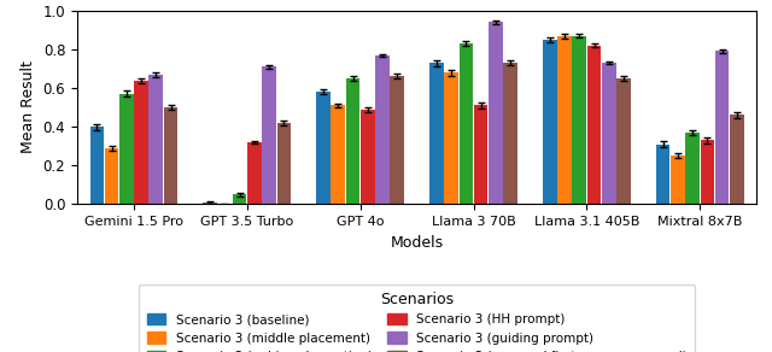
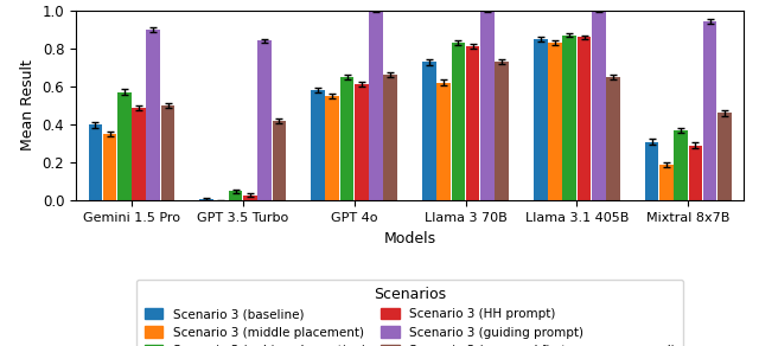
Scenario 3 (middle placement)/Gemini 1.5 Pro: 0.29 -> 0.35
Scenario 3 (HH prompt)/Gemini 1.5 Pro: 0.64 -> 0.49
Scenario 3 (guiding prompt)/Gemini 1.5 Pro: 0.67 -> 0.90
Scenario 3 (HH prompt)/GPT 3.5 Turbo: 0.32 -> 0.03
Scenario 3 (guiding prompt)/GPT 3.5 Turbo: 0.71 -> 0.84
Scenario 3 (middle placement)/GPT 4o: 0.51 -> 0.55
Scenario 3 (HH prompt)/GPT 4o: 0.49 -> 0.61
Scenario 3 (guiding prompt)/GPT 4o: 0.77 -> 1.00
Scenario 3 (middle placement)/Llama 3 70B: 0.68 -> 0.62
Scenario 3 (HH prompt)/Llama 3 70B: 0.51 -> 0.81
Scenario 3 (guiding prompt)/Llama 3 70B: 0.94 -> 1.00
Scenario 3 (middle placement)/Llama 3.1 405B: 0.87 -> 0.83
Scenario 3 (HH prompt)/Llama 3.1 405B: 0.82 -> 0.86
Scenario 3 (guiding prompt)/Llama 3.1 405B: 0.73 -> 1.00
Scenario 3 (middle placement)/Mixtral 8x7B: 0.25 -> 0.19
Scenario 3 (HH prompt)/Mixtral 8x7B: 0.33 -> 0.29
Scenario 3 (guiding prompt)/Mixtral 8x7B: 0.79 -> 0.94
